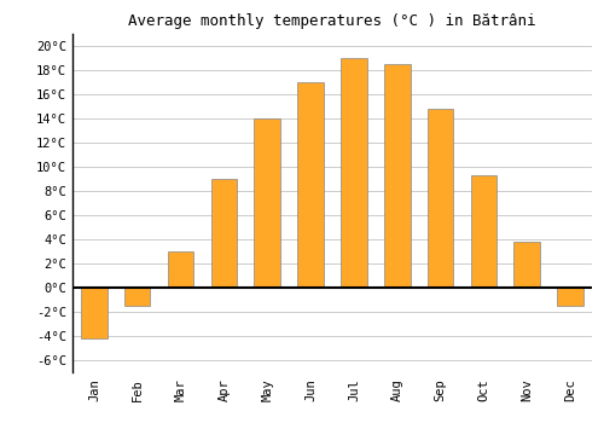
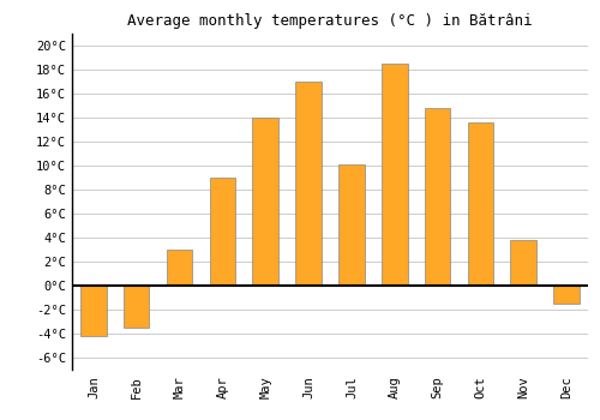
Feb: -1.5°C -> -3.5°C
Jul: 19.0°C -> 10.1°C
Oct: 9.3°C -> 13.6°C
